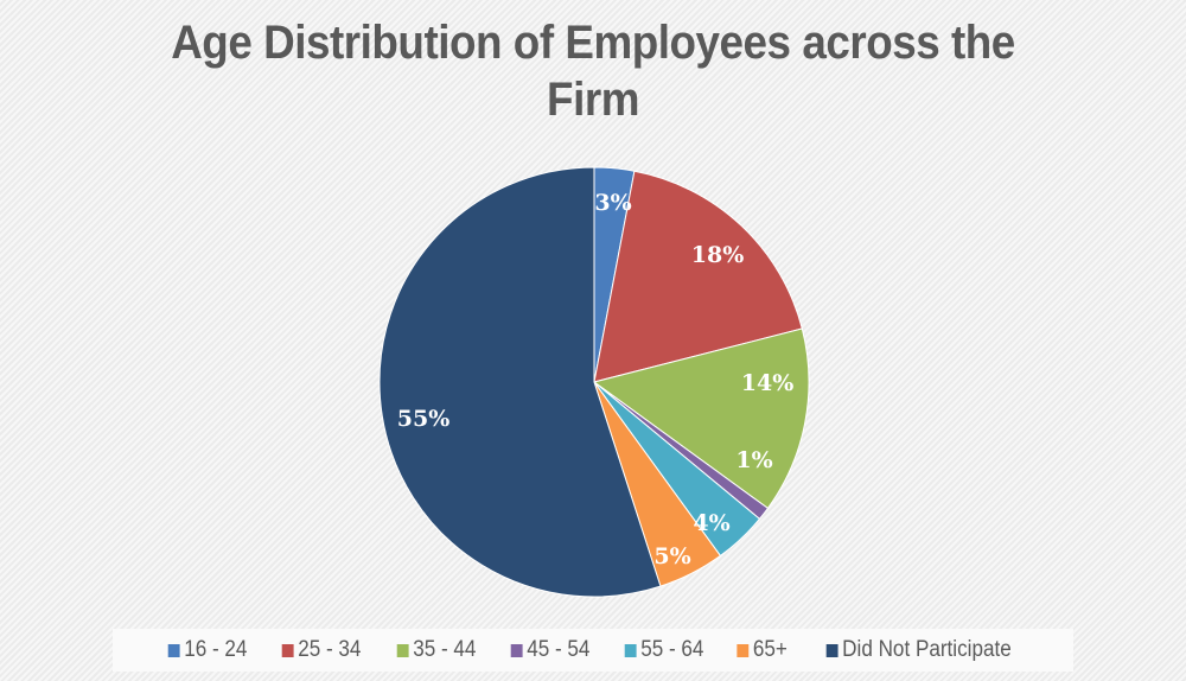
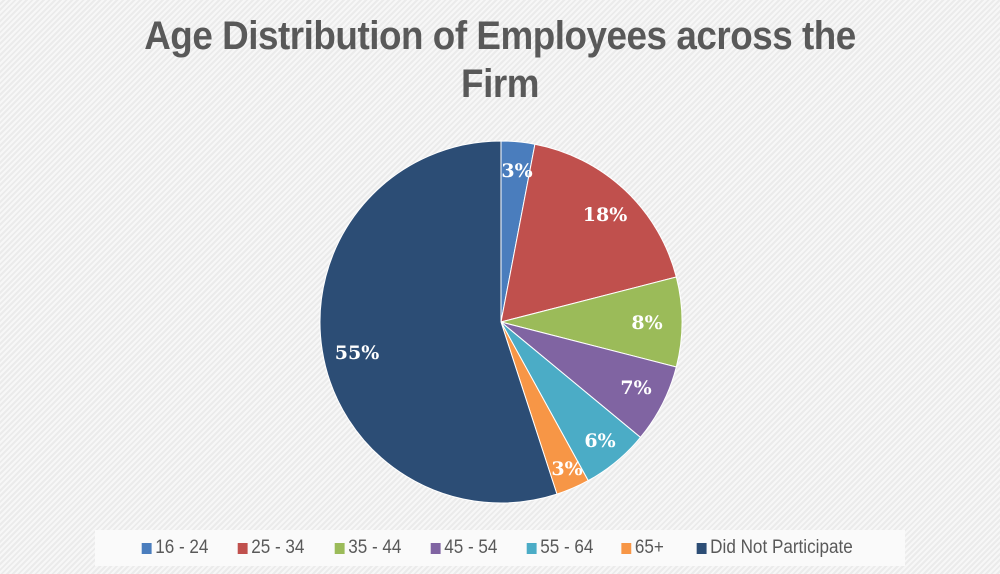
35 - 44: 14% -> 8%
45 - 54: 1% -> 7%
55 - 64: 4% -> 6%
65+: 5% -> 3%
